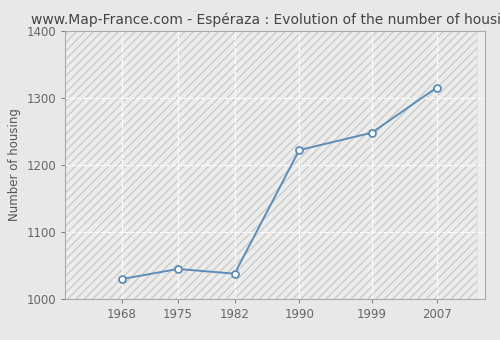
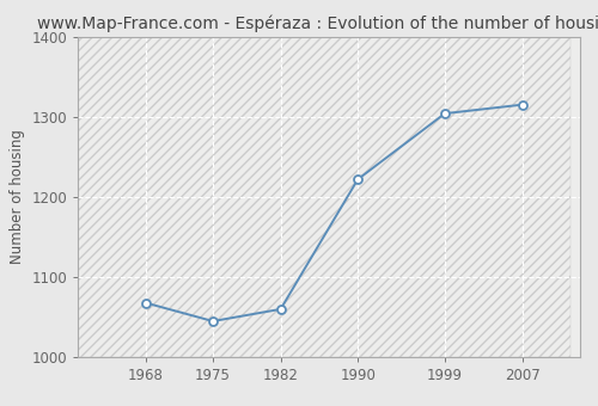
1968: 1030 -> 1068
1982: 1038 -> 1060
1999: 1248 -> 1304
